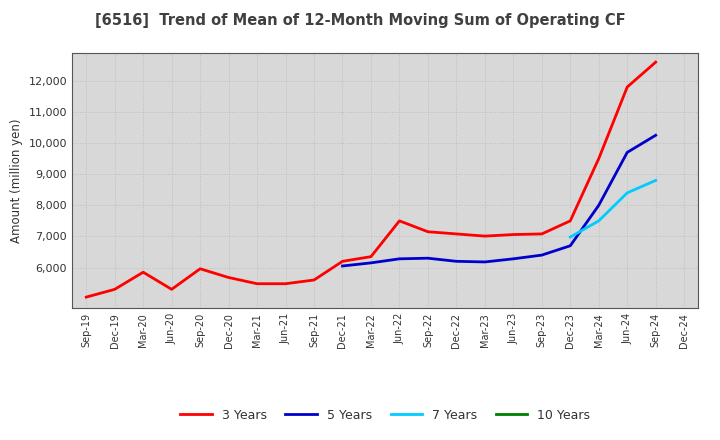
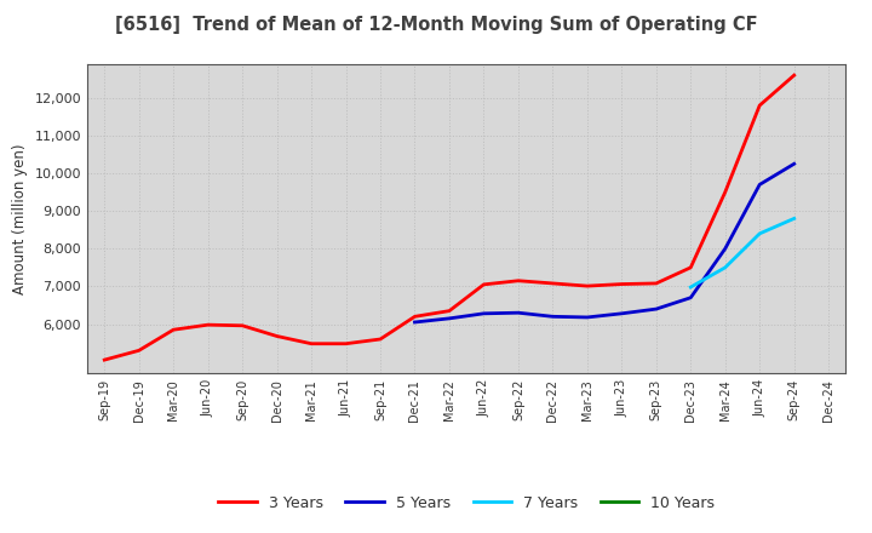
3 Years/Jun-20: 5,300 -> 5,980
3 Years/Jun-22: 7,500 -> 7,050
